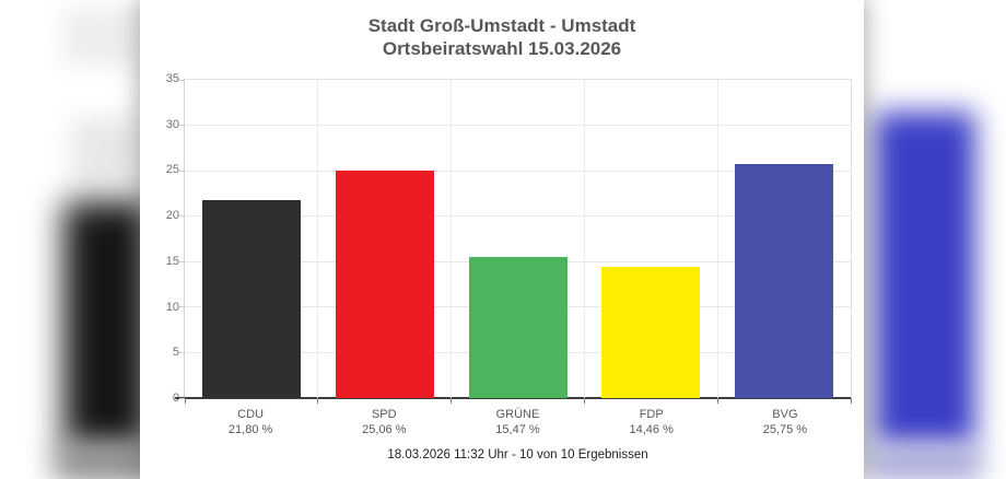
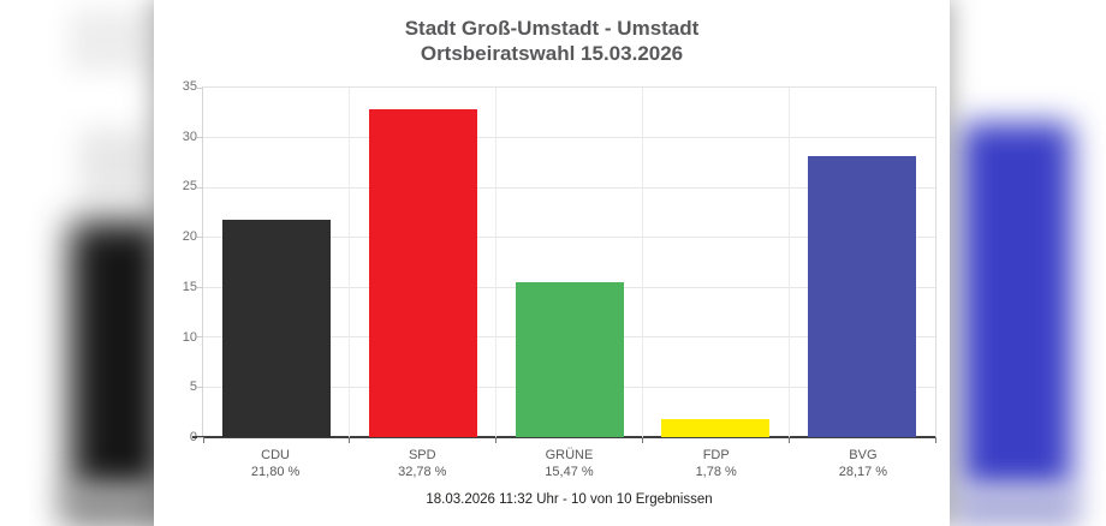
SPD: 25,06 -> 32,78
FDP: 14,46 -> 1,78
BVG: 25,75 -> 28,17
